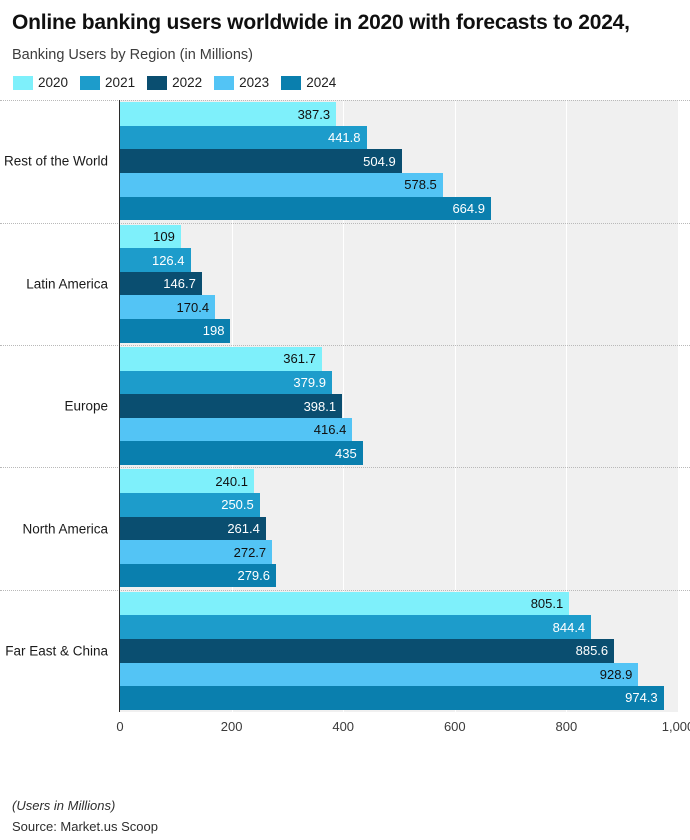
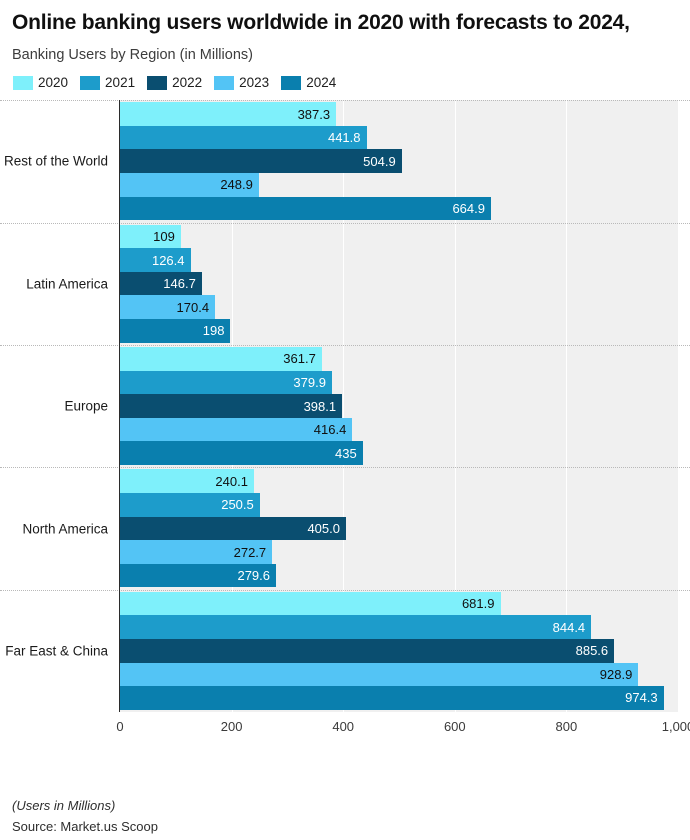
2023/Rest of the World: 578.5 -> 248.9
2022/North America: 261.4 -> 405.0
2020/Far East & China: 805.1 -> 681.9
